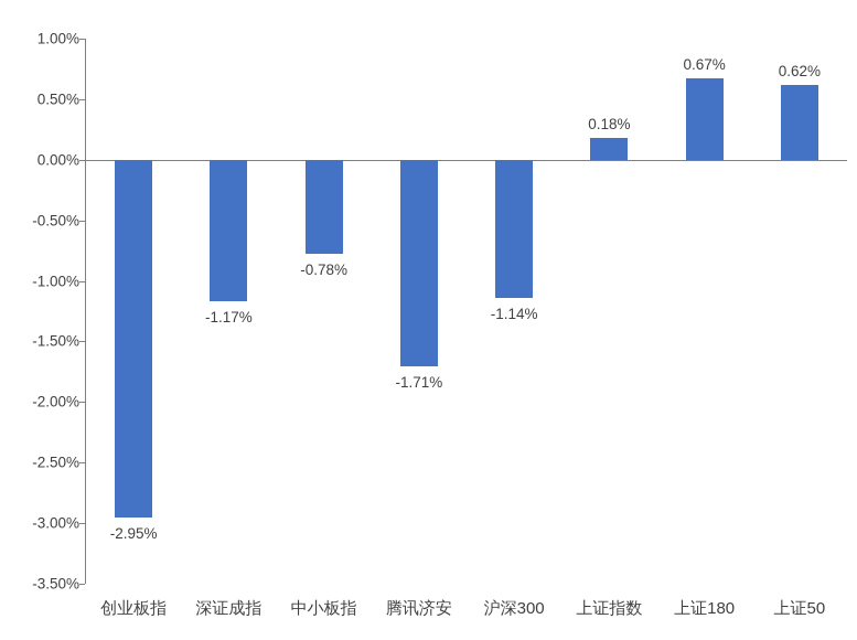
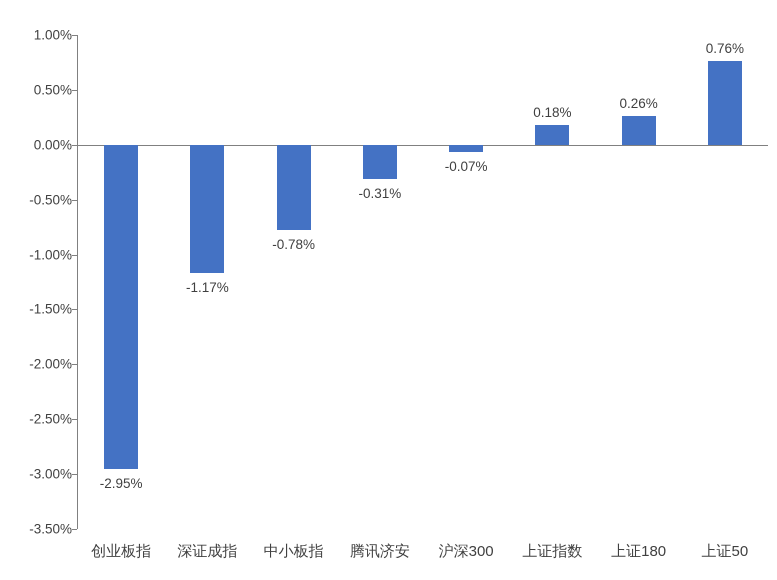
腾讯济安: -1.71% -> -0.31%
沪深300: -1.14% -> -0.07%
上证180: 0.67% -> 0.26%
上证50: 0.62% -> 0.76%
